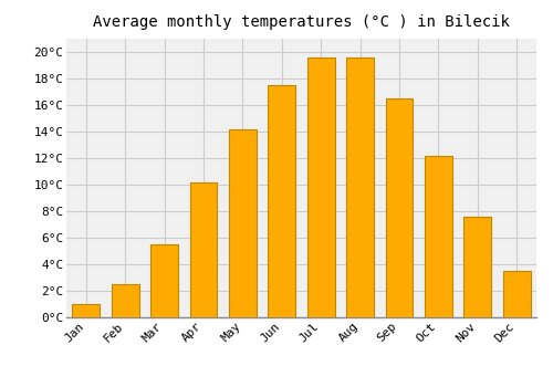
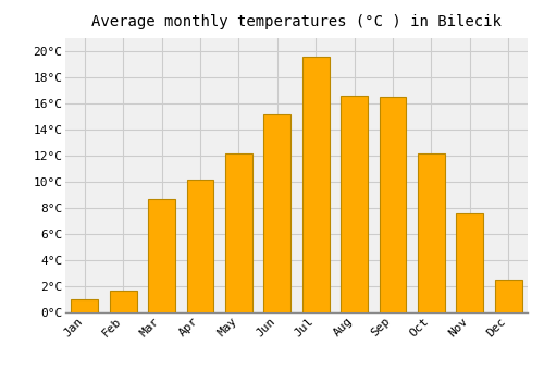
Feb: 2.5°C -> 1.7°C
Mar: 5.5°C -> 8.7°C
May: 14.2°C -> 12.2°C
Jun: 17.5°C -> 15.2°C
Aug: 19.6°C -> 16.6°C
Dec: 3.5°C -> 2.5°C
